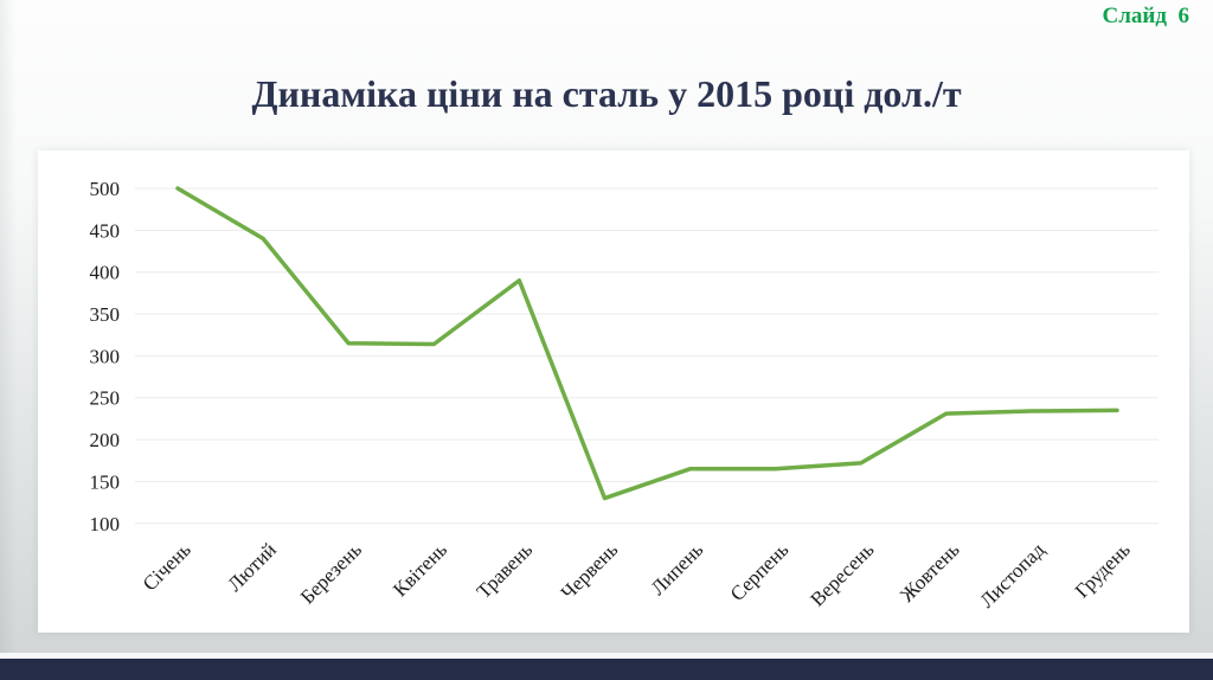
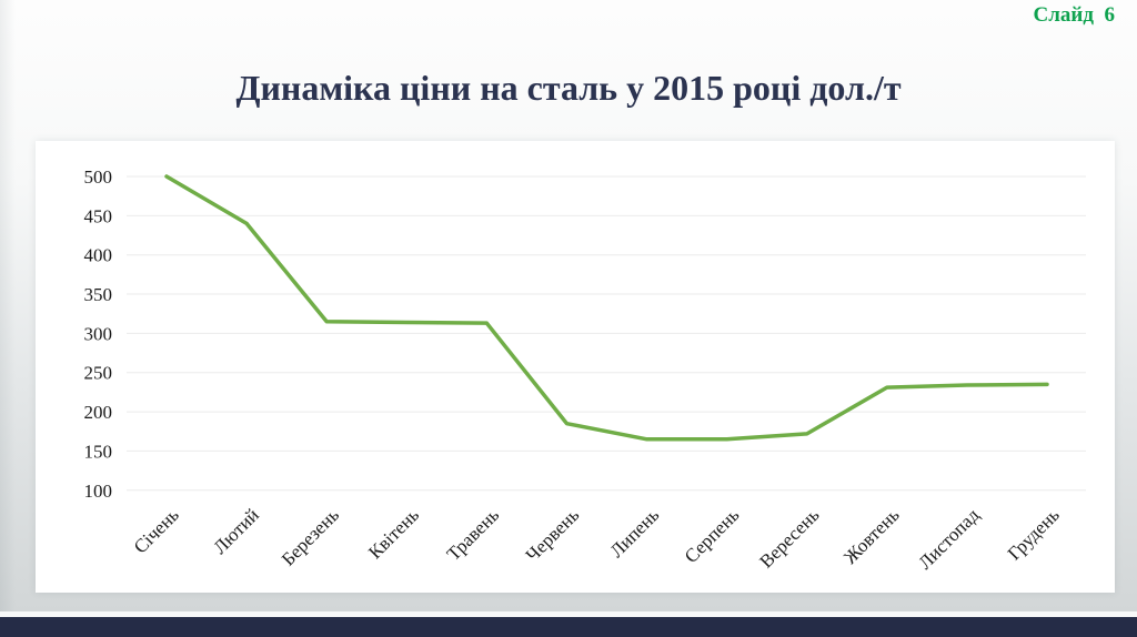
Травень: 390 -> 310
Червень: 130 -> 180
